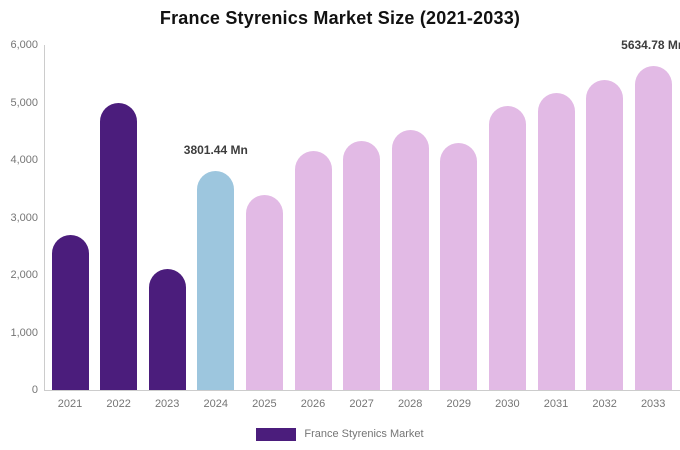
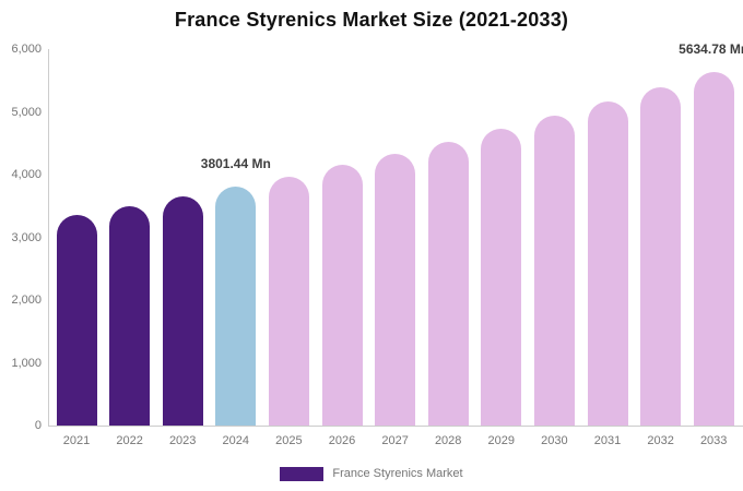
2021: 2700 -> 3400
2022: 5000 -> 3500
2023: 2100 -> 3600
2025: 3400 -> 4000
2029: 4300 -> 4700
